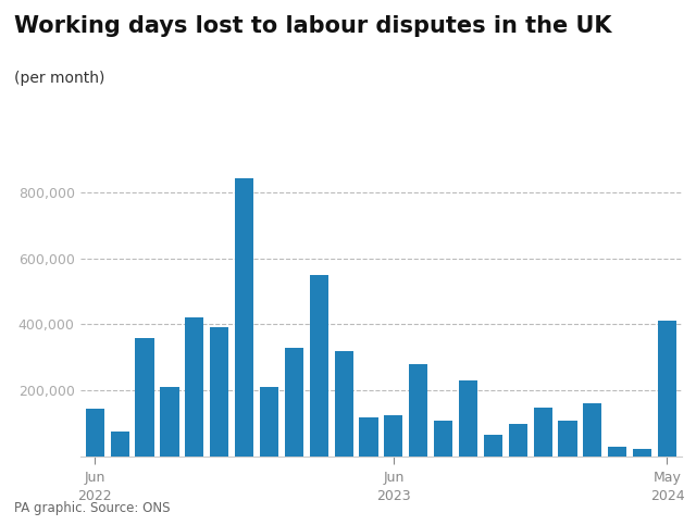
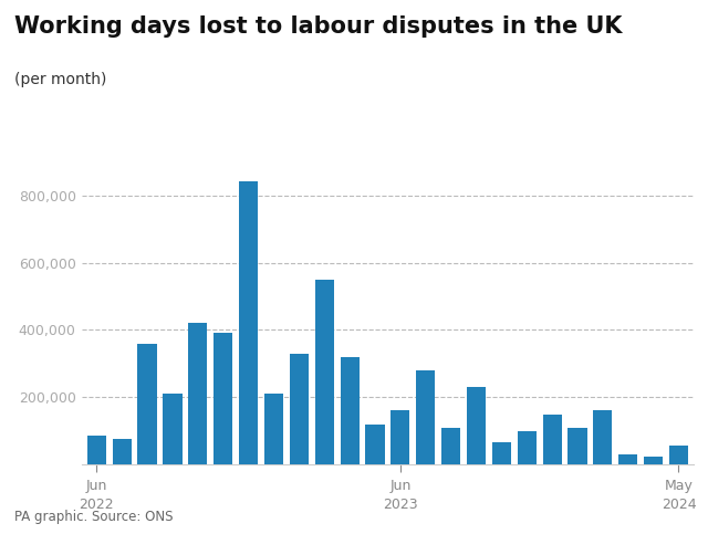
Jun 2022: 145,000 -> 85,000
Jun 2023: 125,000 -> 160,000
May 2024: 410,000 -> 55,000
